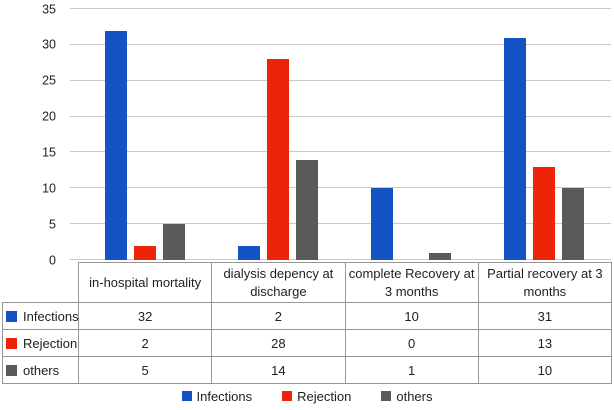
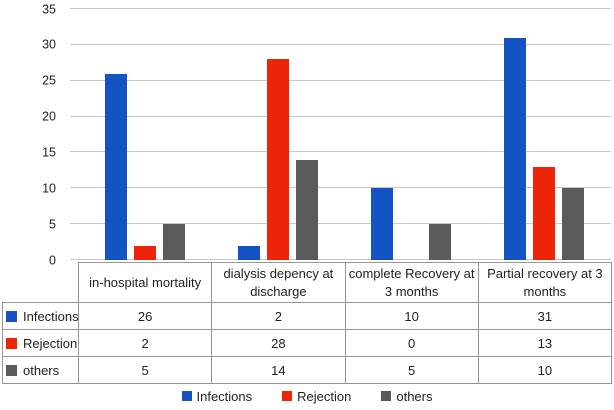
Infections/in-hospital mortality: 32 -> 26
others/complete Recovery at 3 months: 1 -> 5
